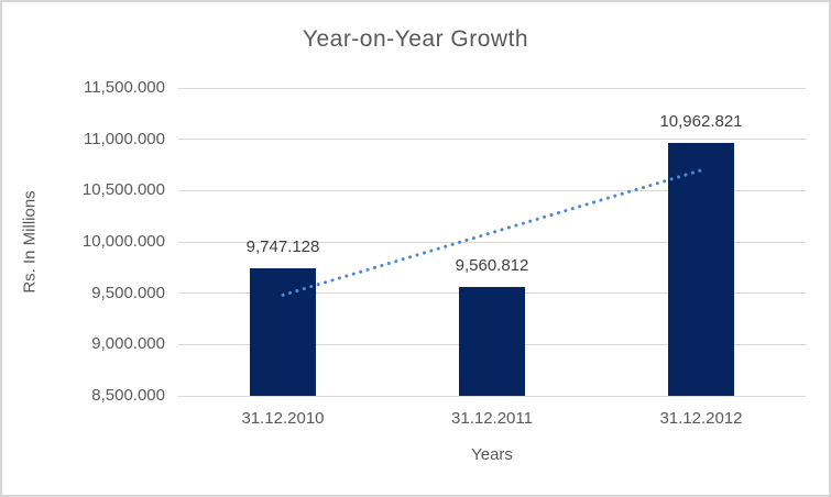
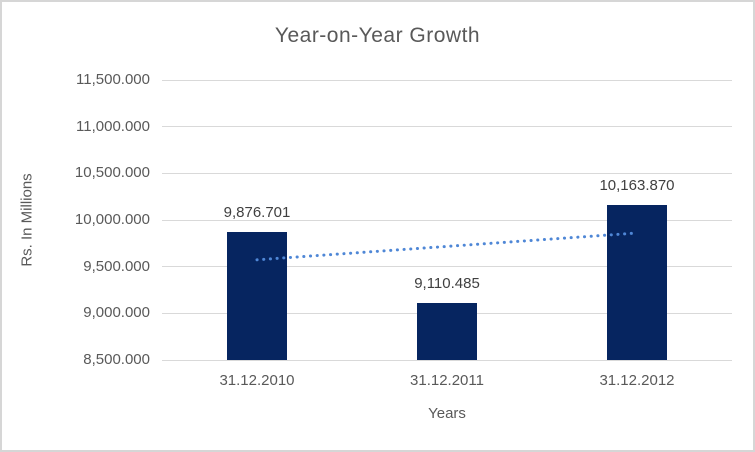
31.12.2010: 9,747.128 -> 9,876.701
31.12.2011: 9,560.812 -> 9,110.485
31.12.2012: 10,962.821 -> 10,163.870
